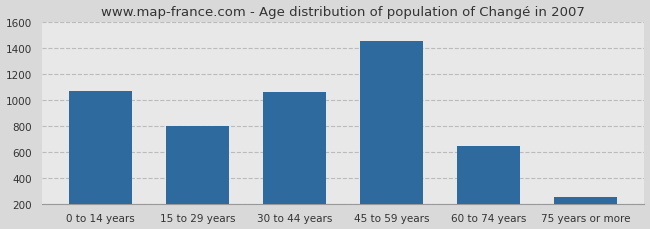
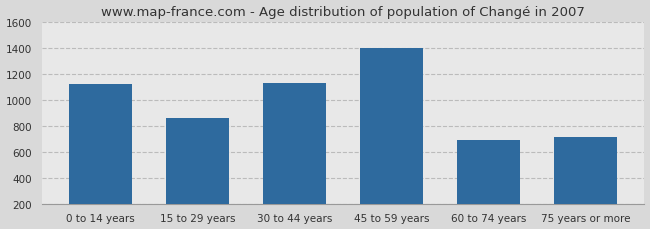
0 to 14 years: 1060 -> 1120
15 to 29 years: 800 -> 860
30 to 44 years: 1060 -> 1130
45 to 59 years: 1450 -> 1400
60 to 74 years: 640 -> 690
75 years or more: 260 -> 710
